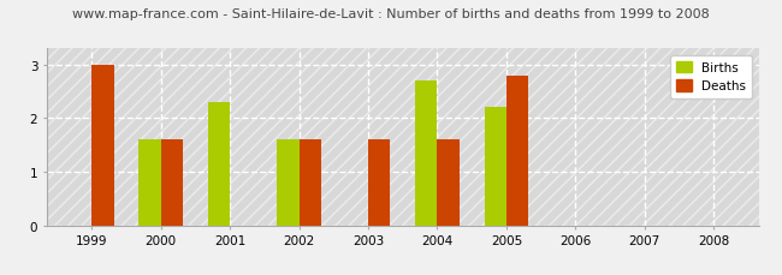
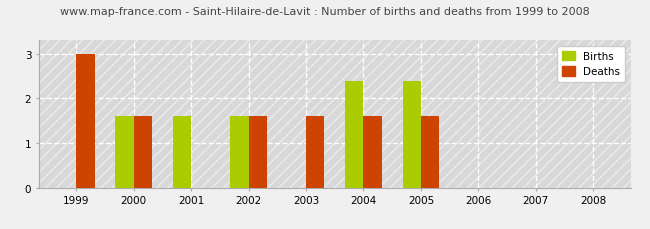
Births/2001: 2.3 -> 1.6
Births/2004: 2.7 -> 2.4
Births/2005: 2.2 -> 2.4
Deaths/2005: 2.8 -> 1.6
